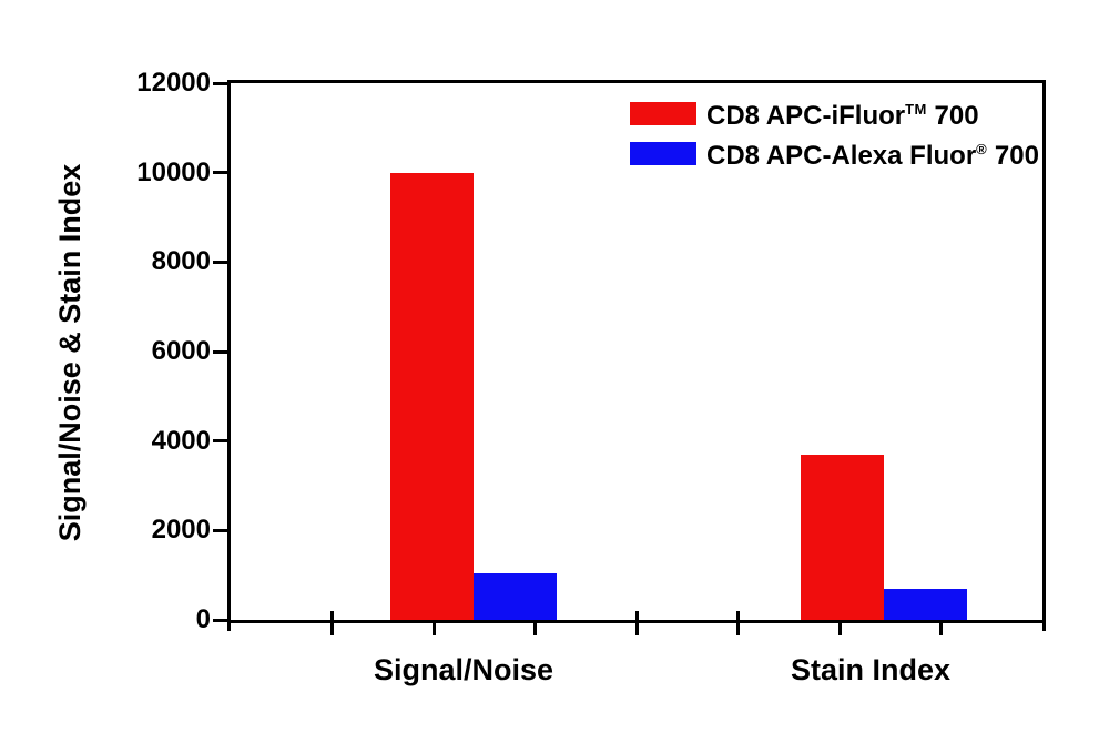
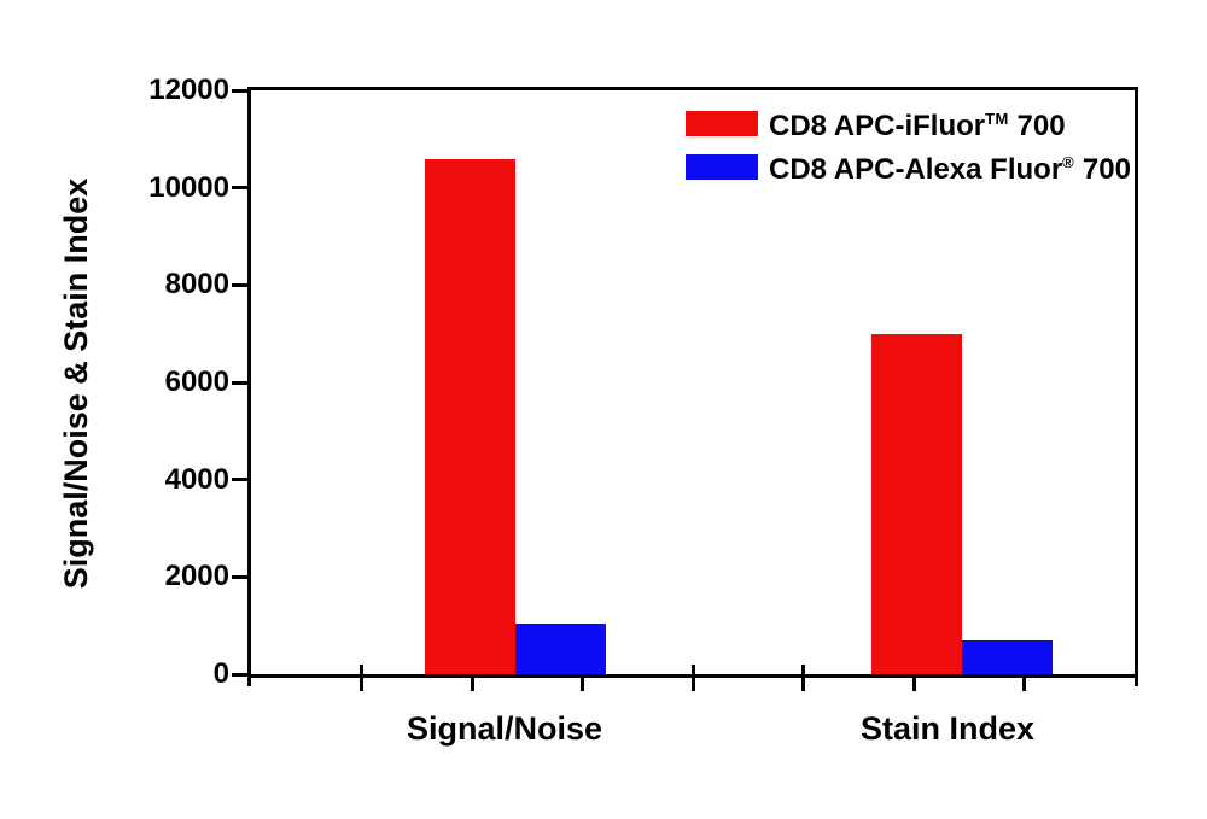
CD8 APC-iFluor TM 700/Signal/Noise: 10000 -> 10600
CD8 APC-iFluor TM 700/Stain Index: 3700 -> 7000
